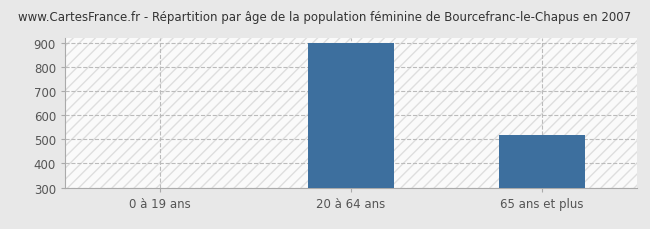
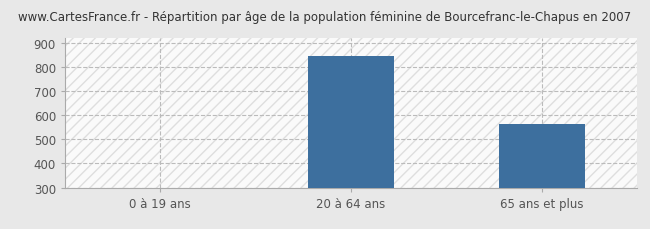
20 à 64 ans: 900 -> 845
65 ans et plus: 518 -> 565
